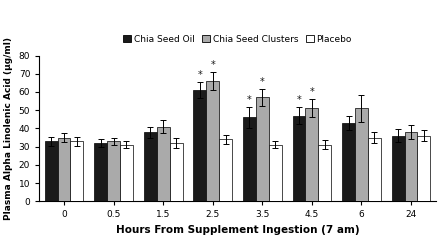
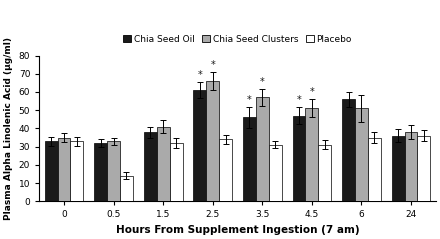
Placebo/0.5: 31 -> 14
Chia Seed Oil/6: 43 -> 56
